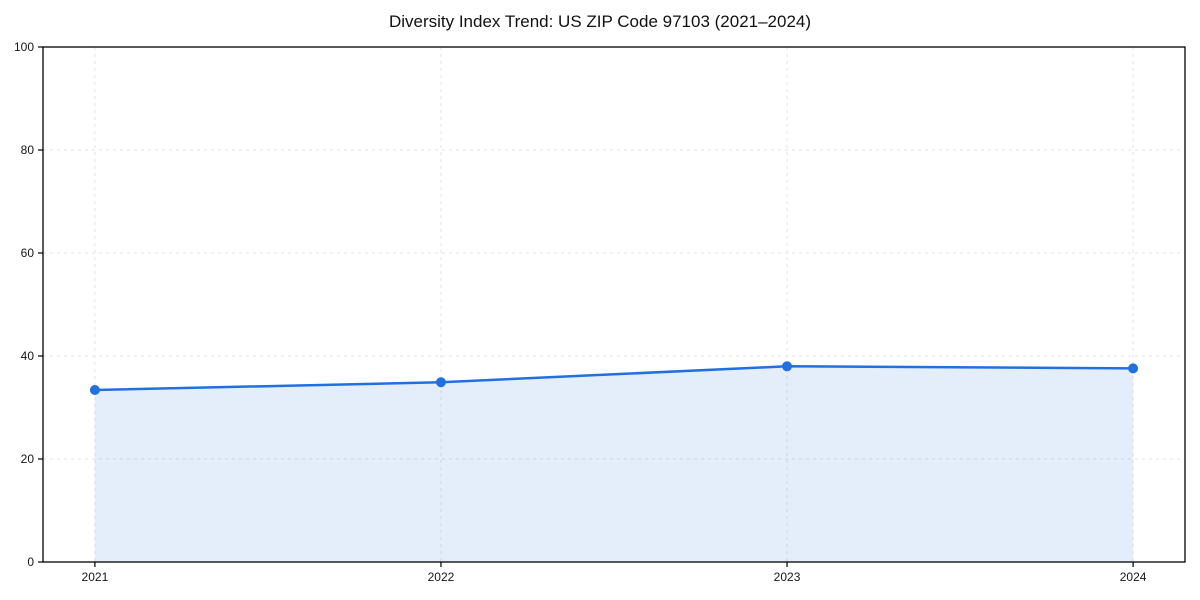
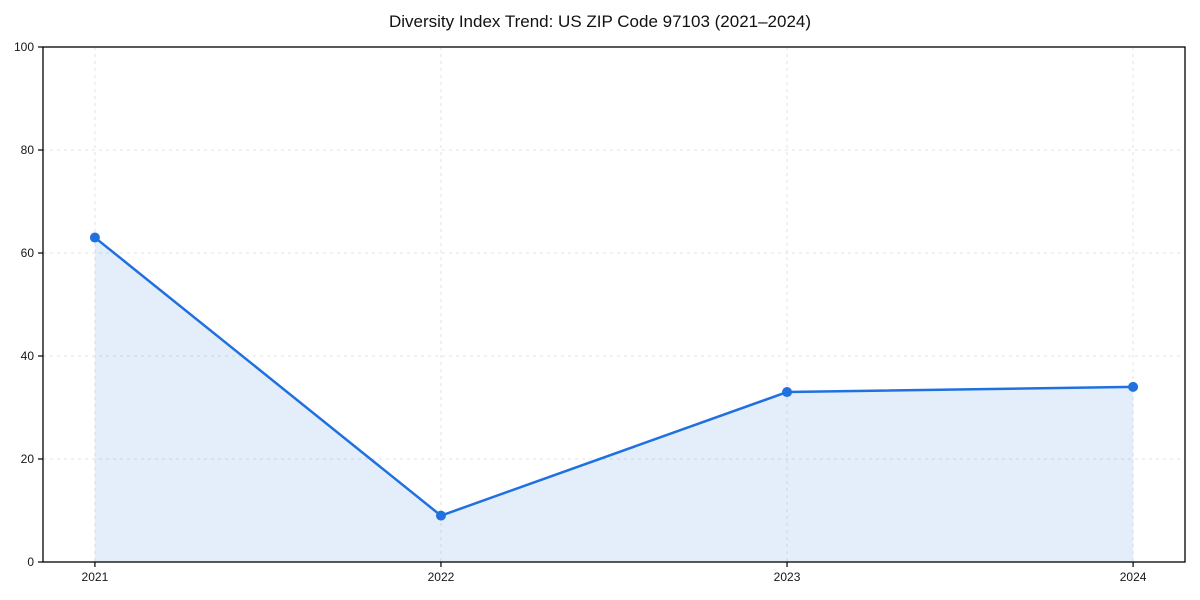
2021: 33 -> 63
2022: 35 -> 9
2023: 38 -> 33
2024: 38 -> 34
